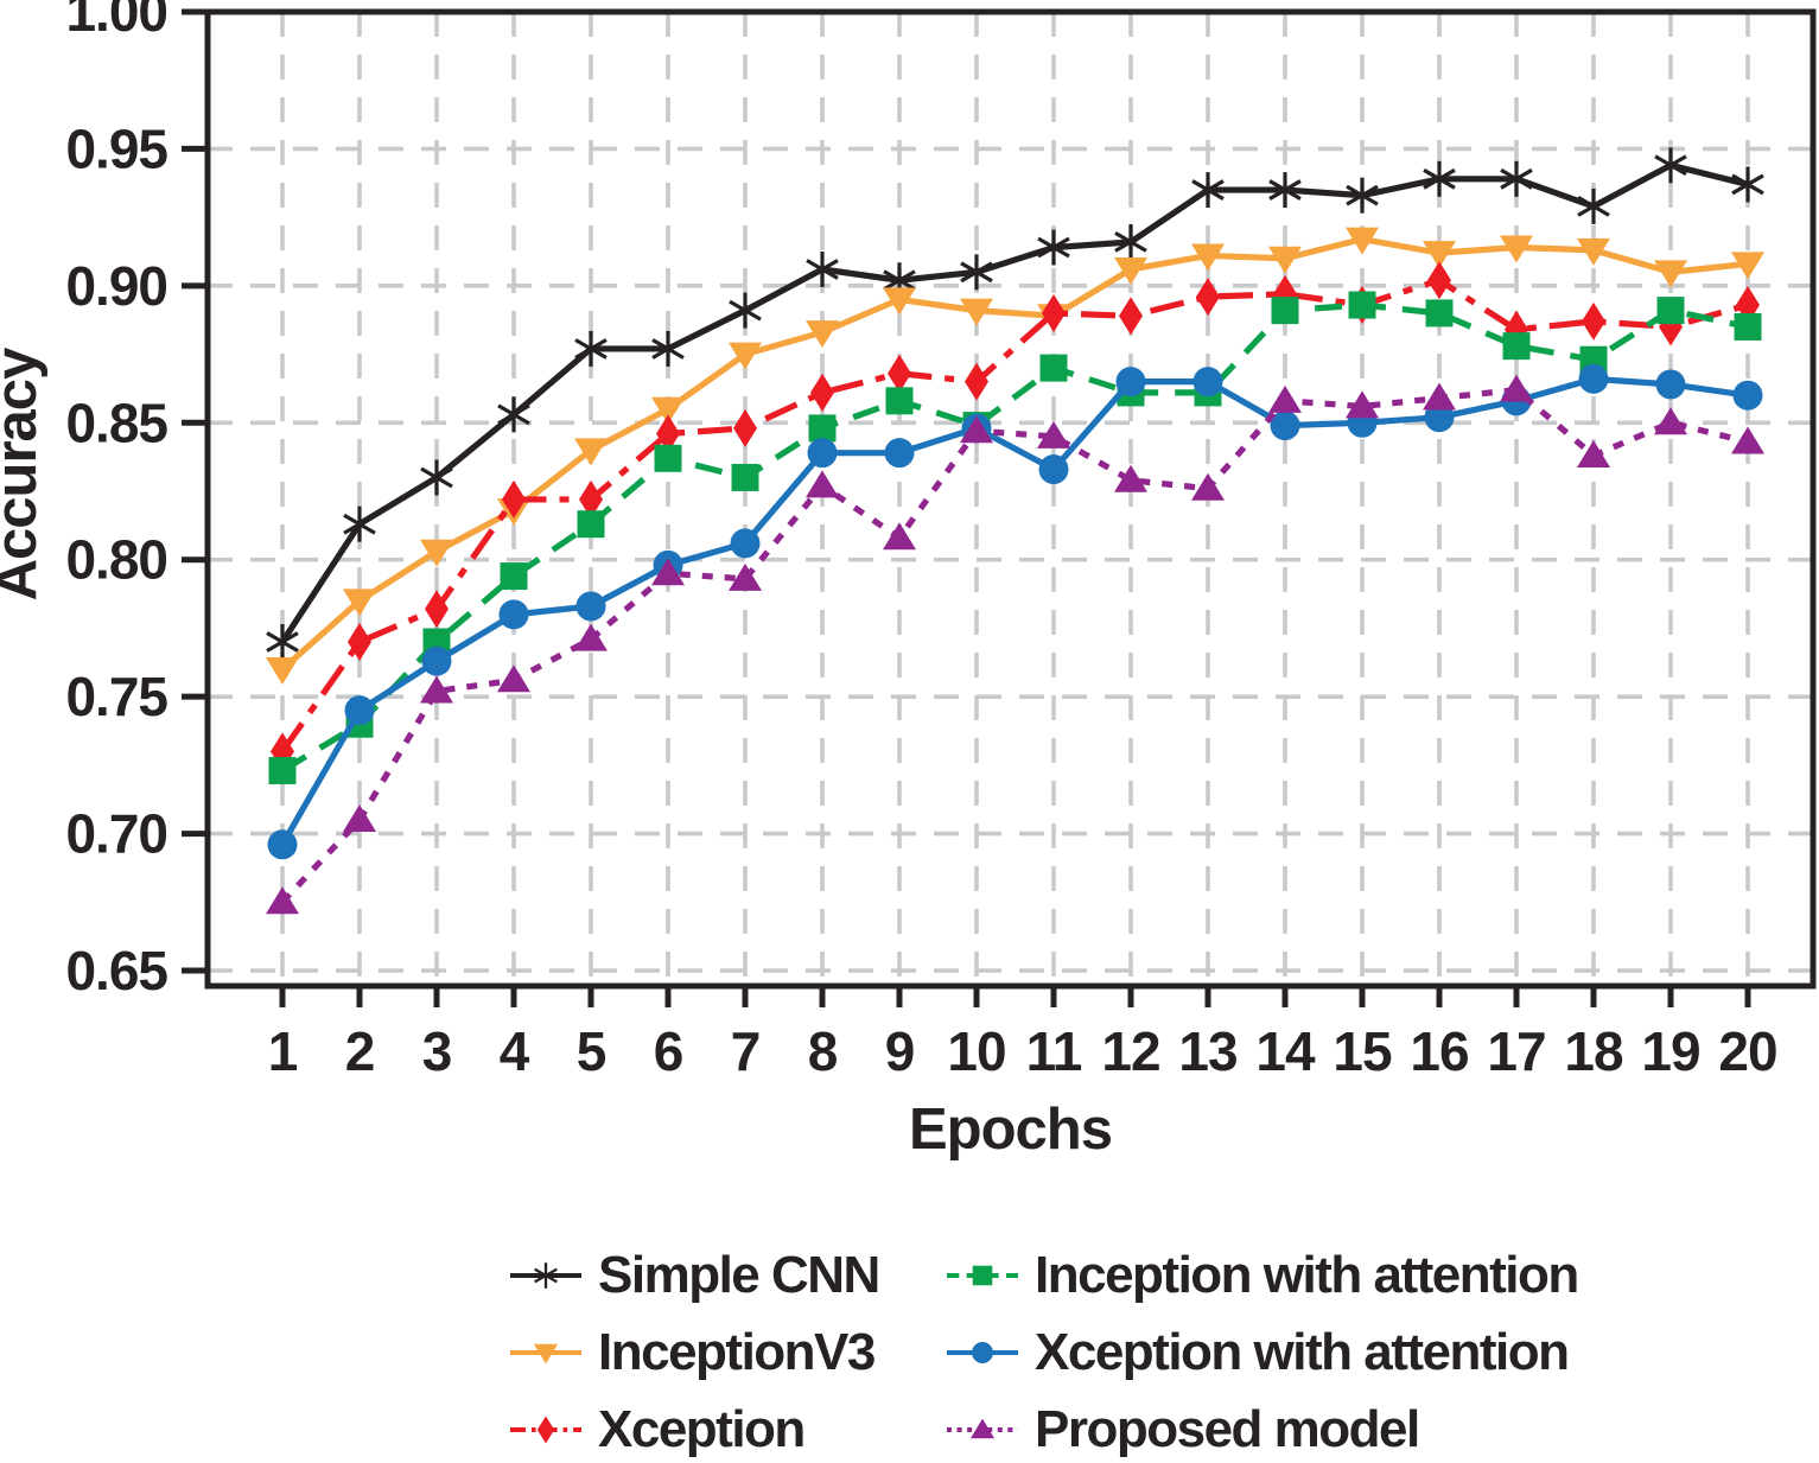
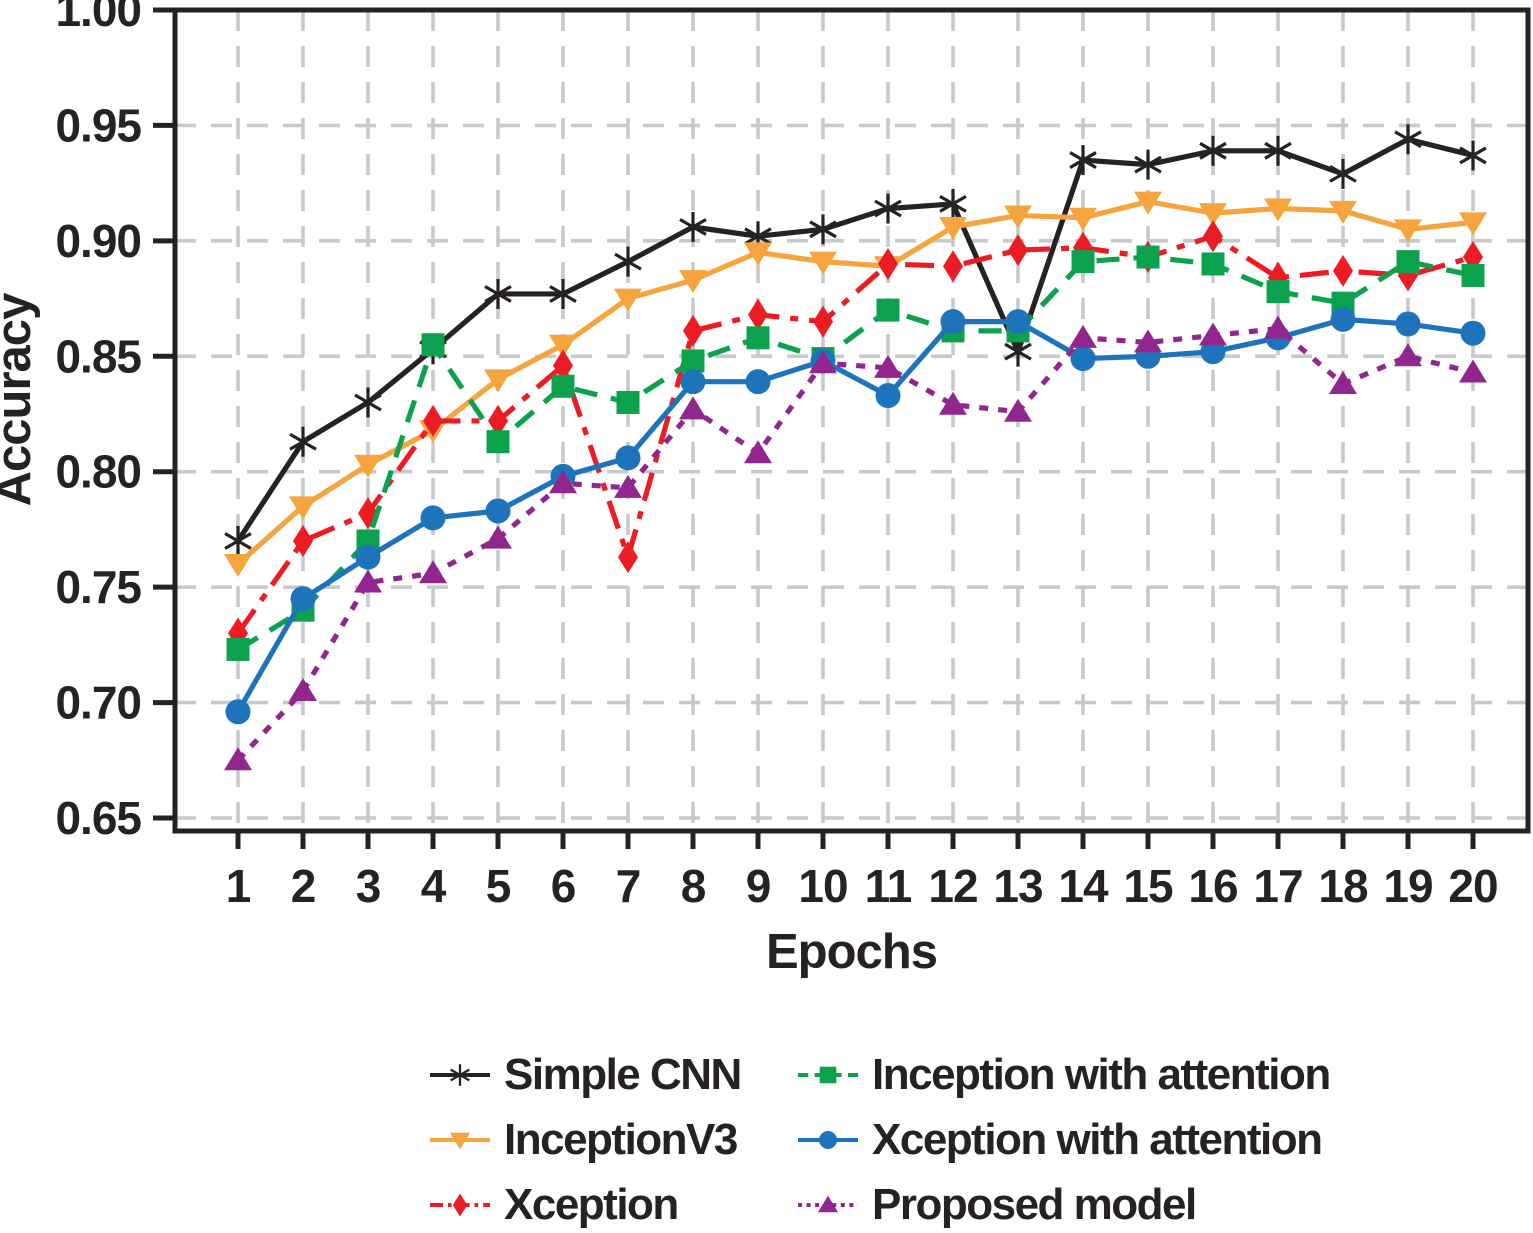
Inception with attention/4: 0.794 -> 0.855
Xception/7: 0.848 -> 0.763
Simple CNN/13: 0.935 -> 0.852
